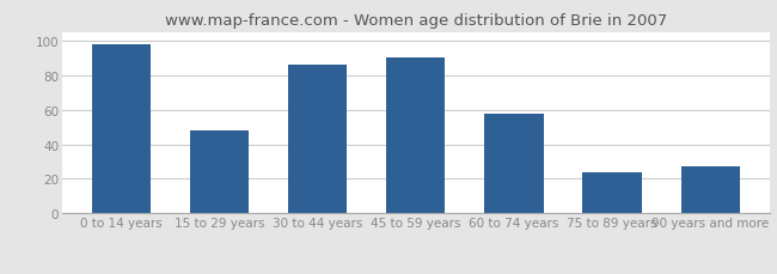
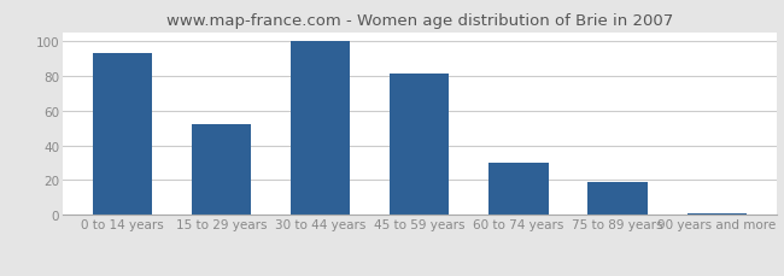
0 to 14 years: 98 -> 93
15 to 29 years: 48 -> 52
30 to 44 years: 86 -> 100
45 to 59 years: 90 -> 81
60 to 74 years: 58 -> 30
75 to 89 years: 24 -> 19
90 years and more: 27 -> 1
